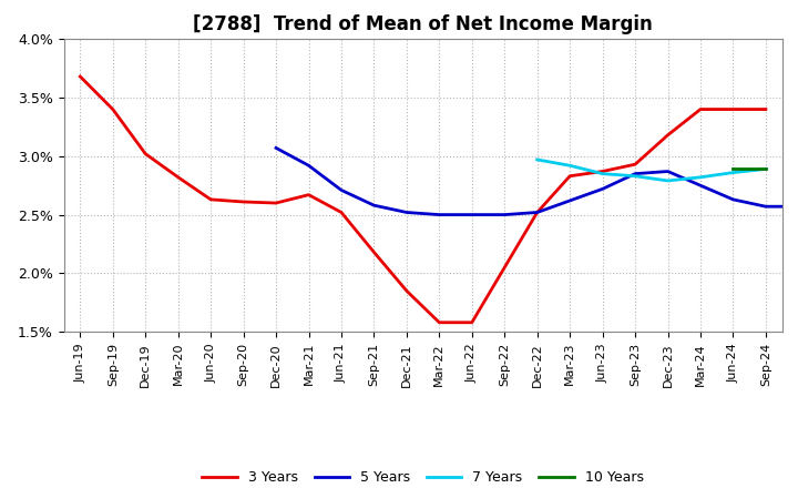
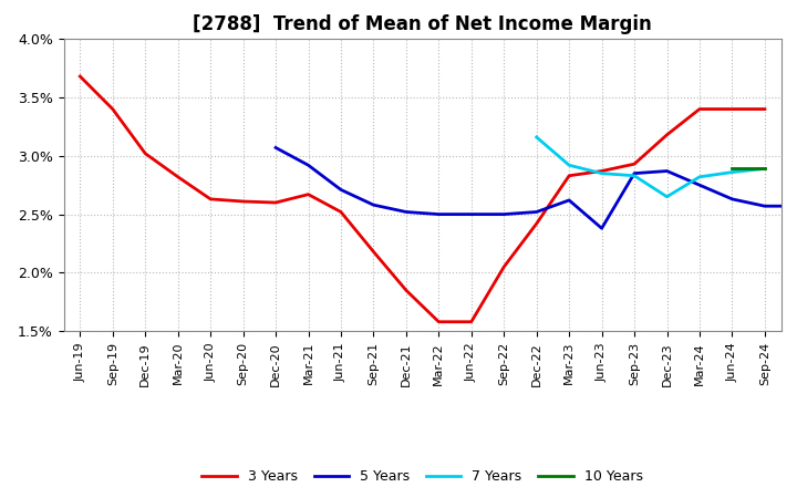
3 Years/Dec-22: 2.52% -> 2.42%
7 Years/Dec-22: 2.97% -> 3.16%
5 Years/Jun-23: 2.72% -> 2.38%
7 Years/Dec-23: 2.79% -> 2.65%
